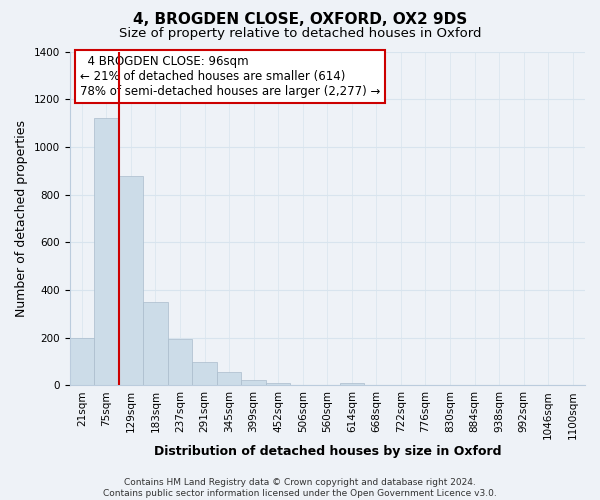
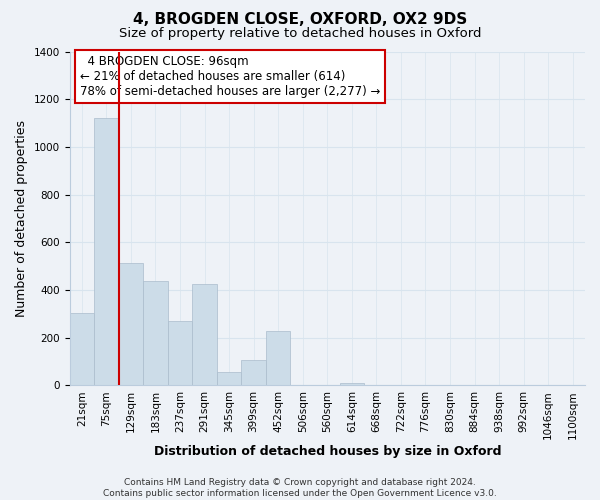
21sqm: 200 -> 305
129sqm: 880 -> 515
183sqm: 350 -> 440
237sqm: 195 -> 270
291sqm: 100 -> 425
399sqm: 22 -> 105
452sqm: 12 -> 230
